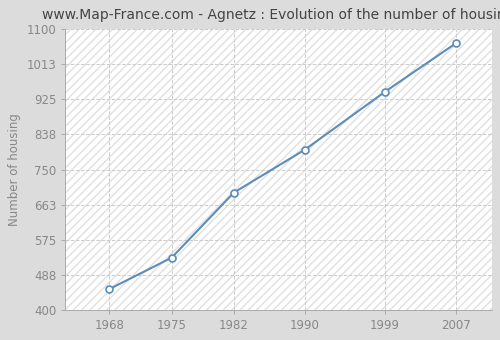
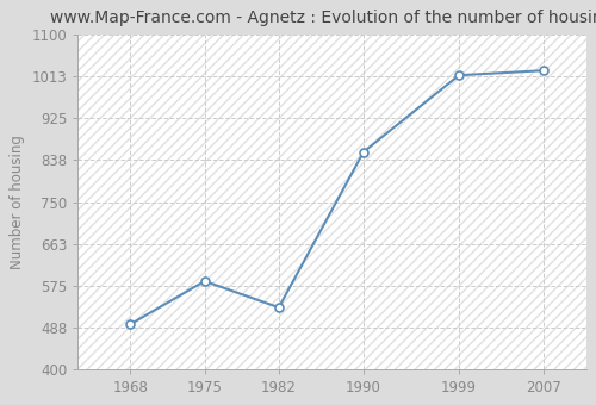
1968: 453 -> 495
1975: 531 -> 585
1982: 693 -> 530
1990: 800 -> 855
1999: 944 -> 1015
2007: 1065 -> 1025
